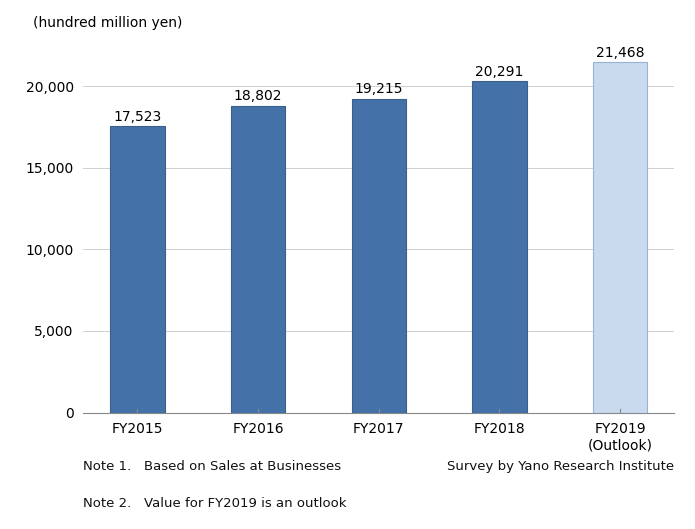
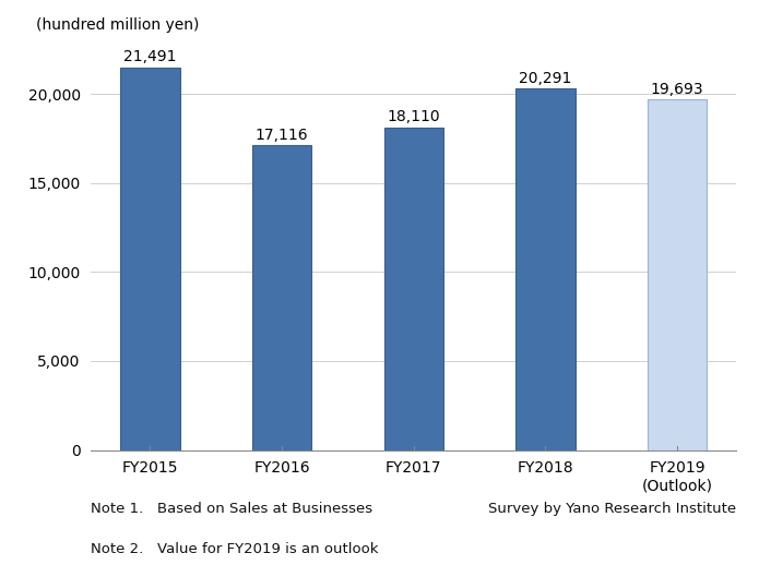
FY2015: 17,523 -> 21,491
FY2016: 18,802 -> 17,116
FY2017: 19,215 -> 18,110
FY2019 (Outlook): 21,468 -> 19,693
